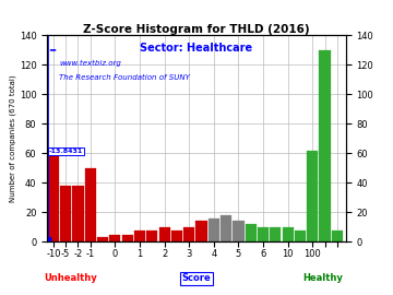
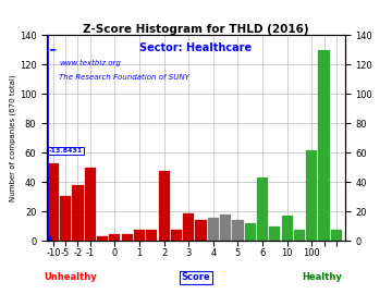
-10: 60 -> 53
-5: 38 -> 31
2: 10 -> 48
3: 10 -> 19
6: 10 -> 43
10: 10 -> 17
